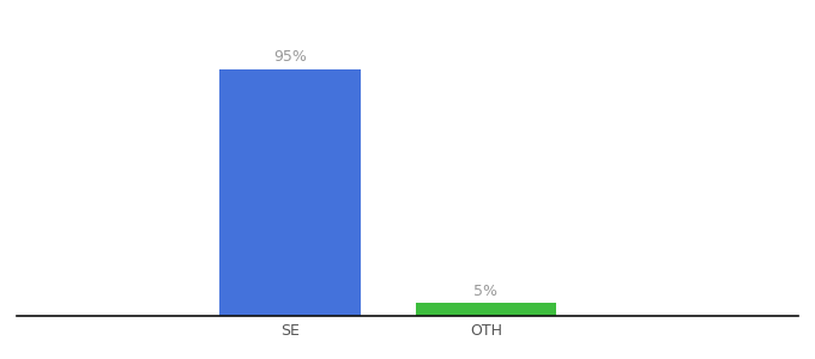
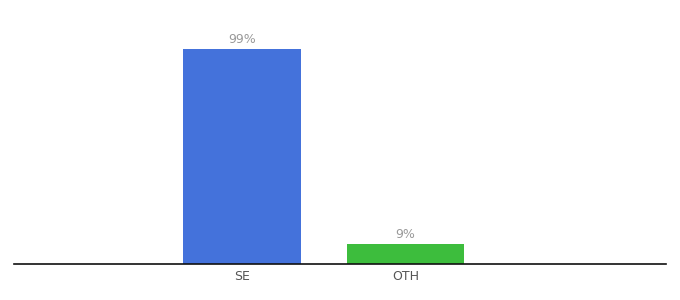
SE: 95% -> 99%
OTH: 5% -> 9%
